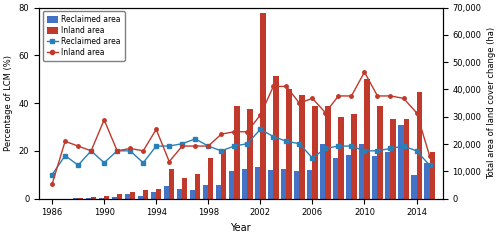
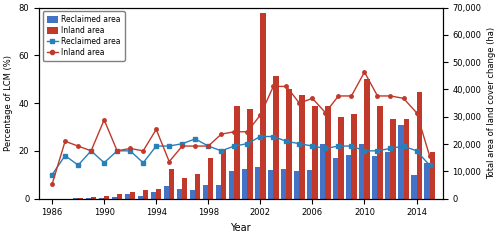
Reclaimed area/2002: 29 -> 26
Reclaimed area/2006: 17 -> 22
